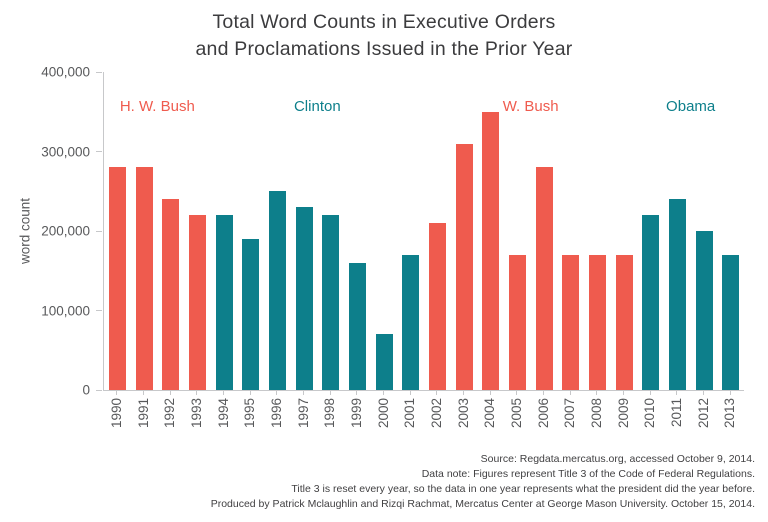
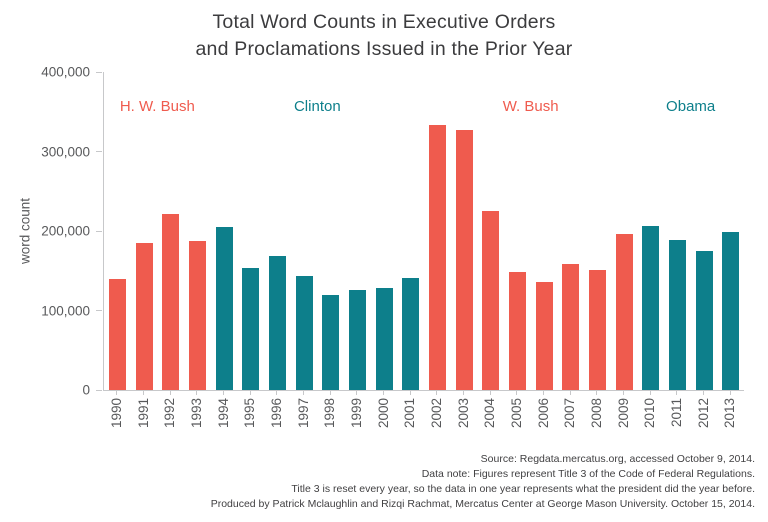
1990: 280000 -> 140000
1991: 280000 -> 180000
1992: 240000 -> 220000
1993: 220000 -> 190000
1994: 220000 -> 200000
1995: 190000 -> 150000
1996: 250000 -> 170000
1997: 230000 -> 140000
1998: 220000 -> 120000
1999: 160000 -> 130000
2000: 70000 -> 130000
2001: 170000 -> 140000
2002: 210000 -> 330000
2003: 310000 -> 330000
2004: 350000 -> 220000
2005: 170000 -> 150000
2006: 280000 -> 140000
2007: 170000 -> 160000
2008: 170000 -> 150000
2009: 170000 -> 200000
2010: 220000 -> 210000
2011: 240000 -> 190000
2012: 200000 -> 180000
2013: 170000 -> 200000
